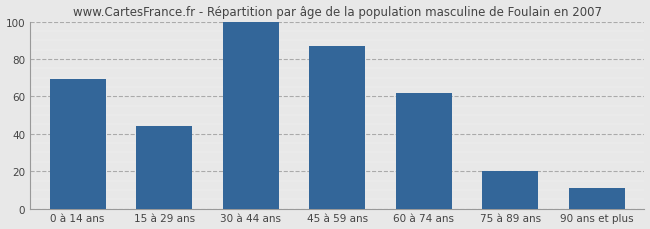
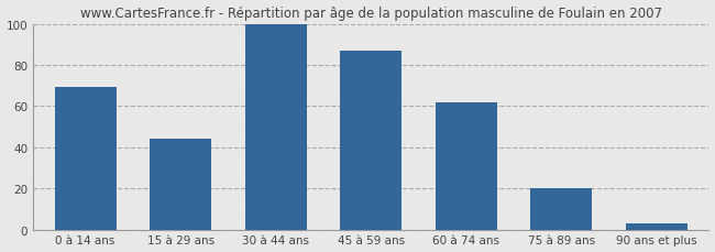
90 ans et plus: 11 -> 3
